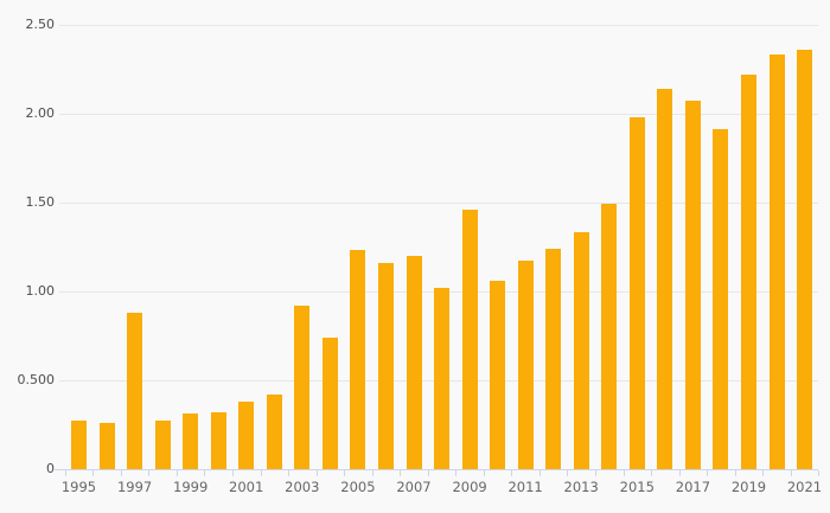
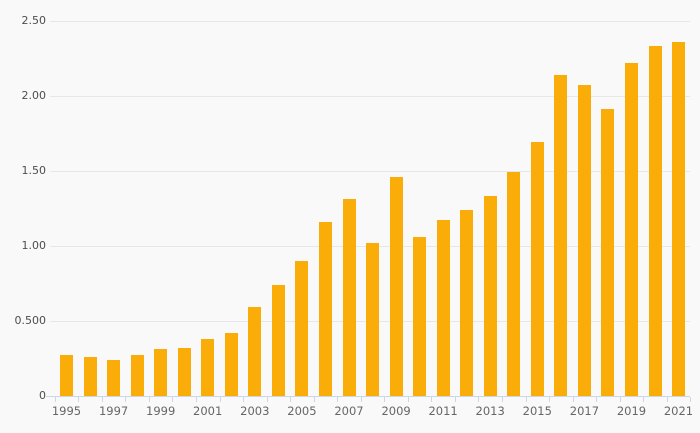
1997: 0.88 -> 0.24
2003: 0.92 -> 0.59
2005: 1.23 -> 0.90
2007: 1.20 -> 1.31
2015: 1.98 -> 1.69
